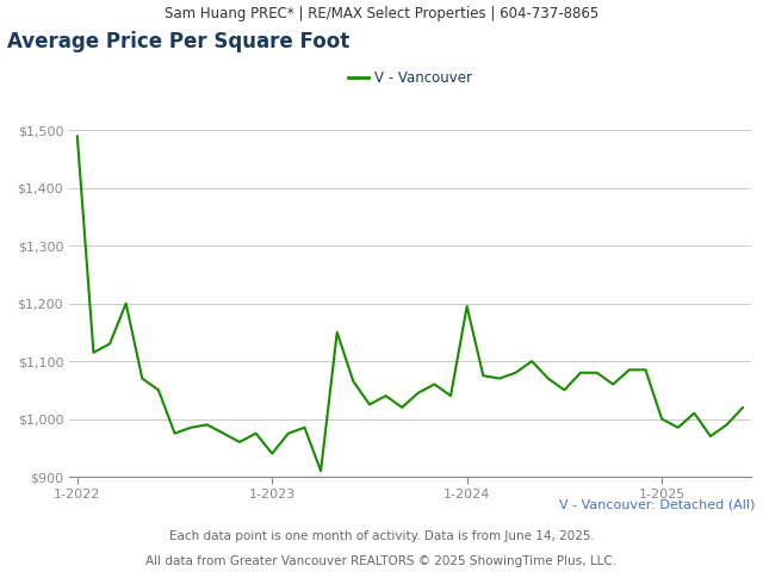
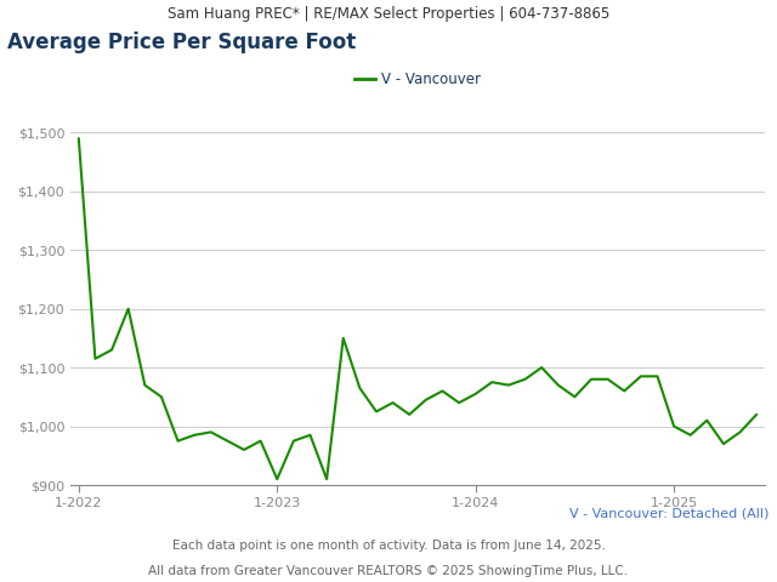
1-2023: $940 -> $910
1-2024: $1,195 -> $1,055
